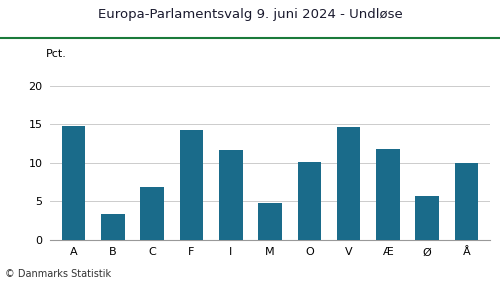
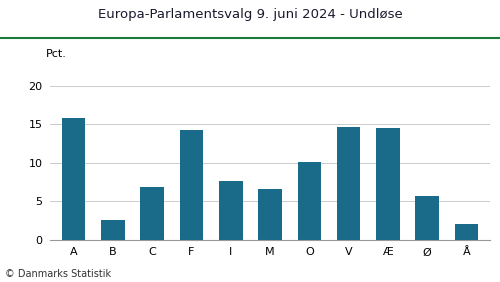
A: 14.8 -> 15.8
B: 3.4 -> 2.6
I: 11.6 -> 7.6
M: 4.8 -> 6.6
Æ: 11.8 -> 14.5
Å: 10.0 -> 2.0
